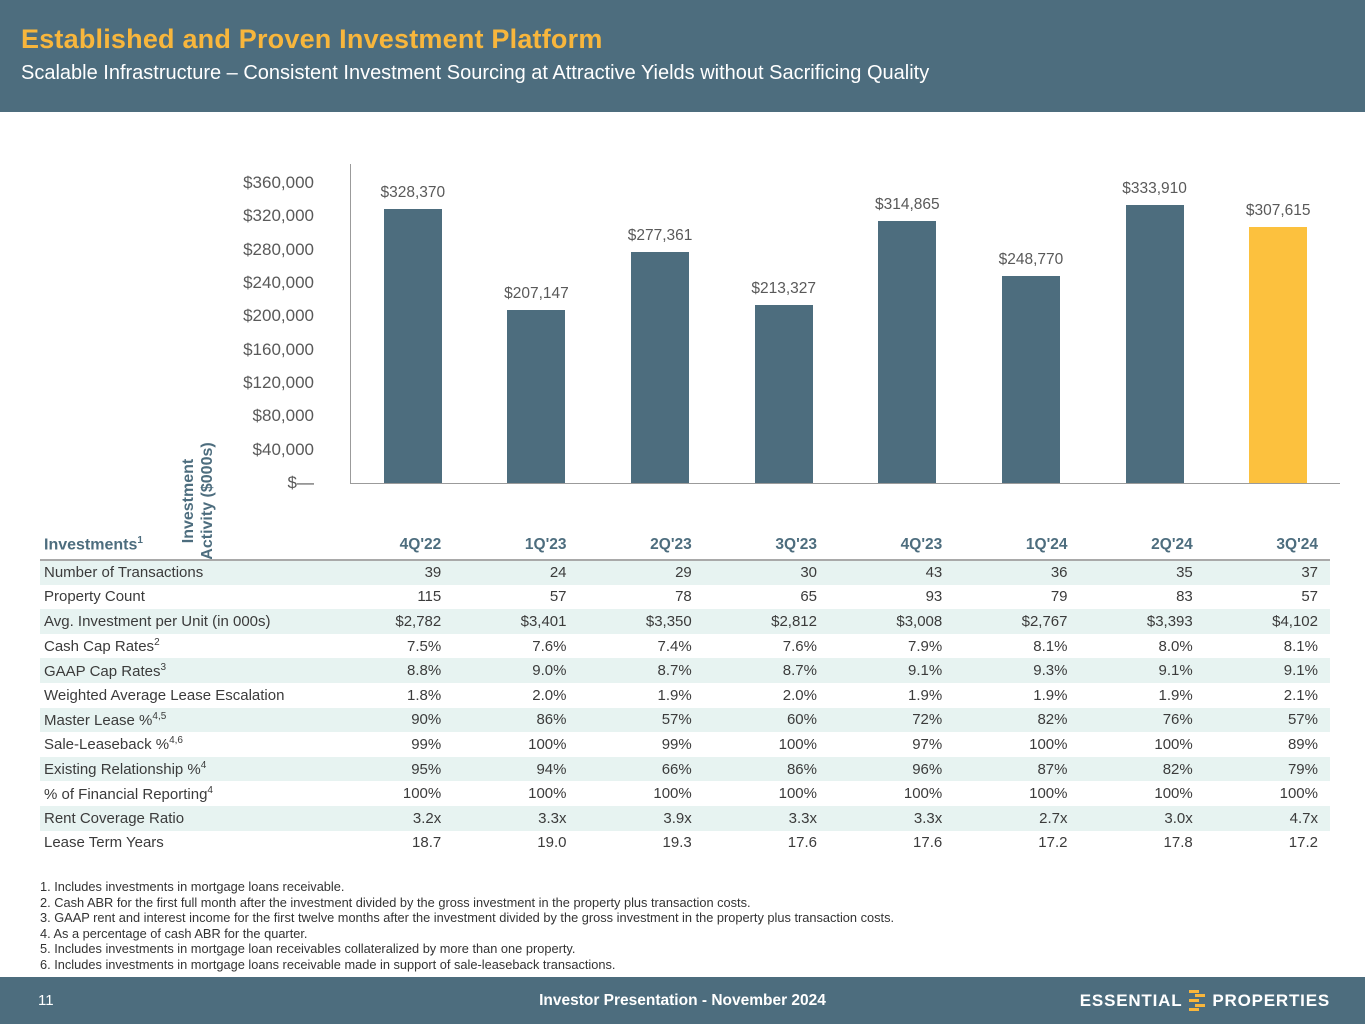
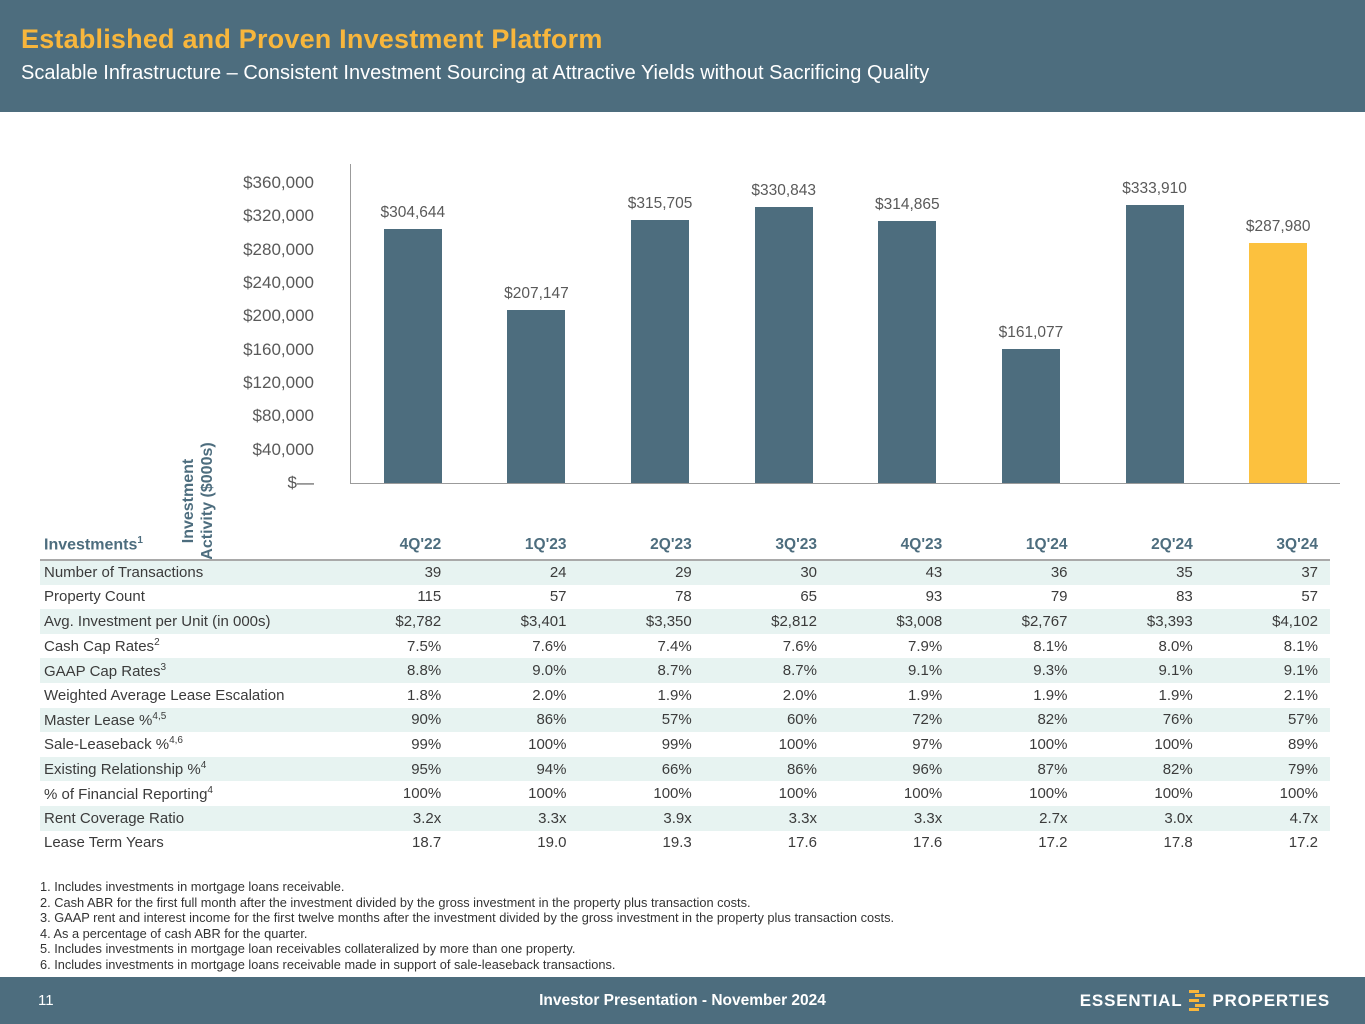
4Q'22: $328,370 -> $304,644
2Q'23: $277,361 -> $315,705
3Q'23: $213,327 -> $330,843
1Q'24: $248,770 -> $161,077
3Q'24: $307,615 -> $287,980
